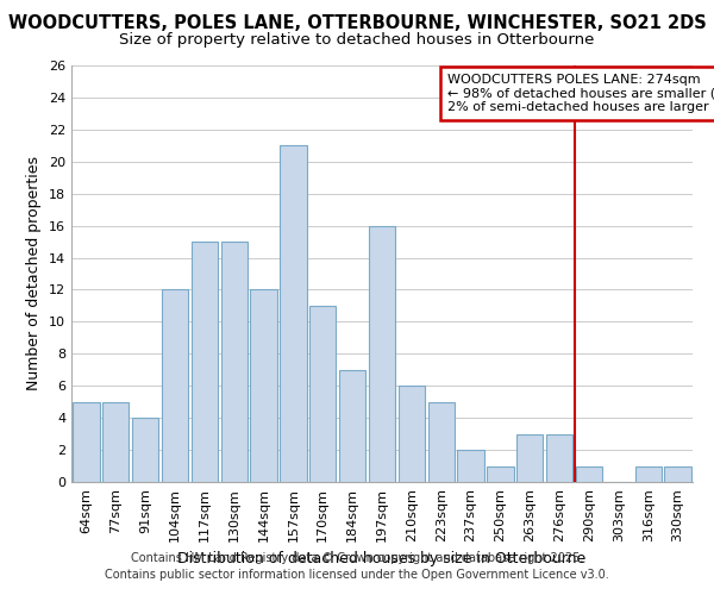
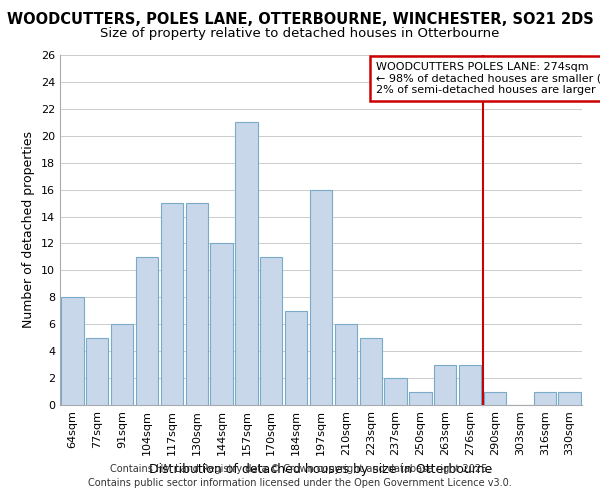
64sqm: 5 -> 8
91sqm: 4 -> 6
104sqm: 12 -> 11
